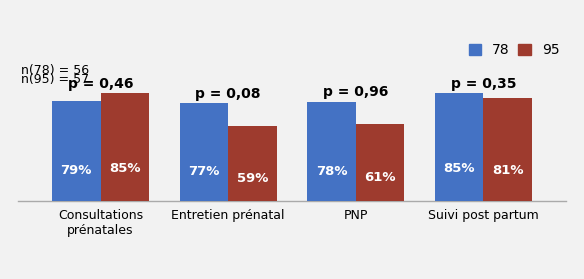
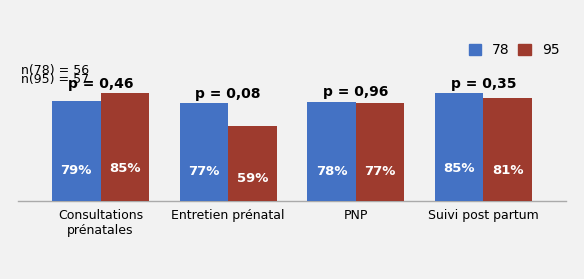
95/PNP: 61% -> 77%
